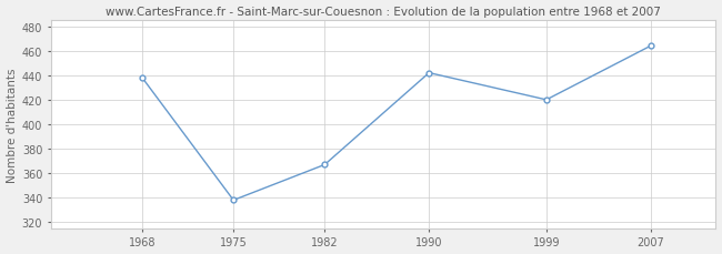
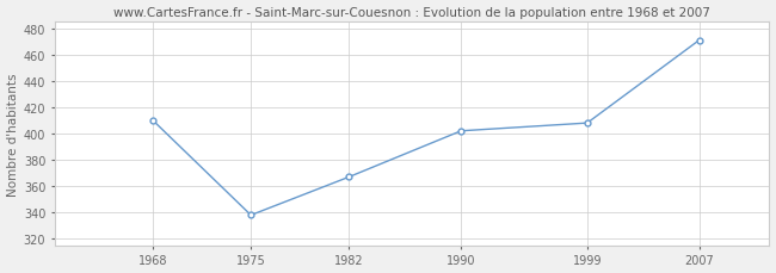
1968: 438 -> 410
1990: 442 -> 402
1999: 420 -> 408
2007: 464 -> 471
